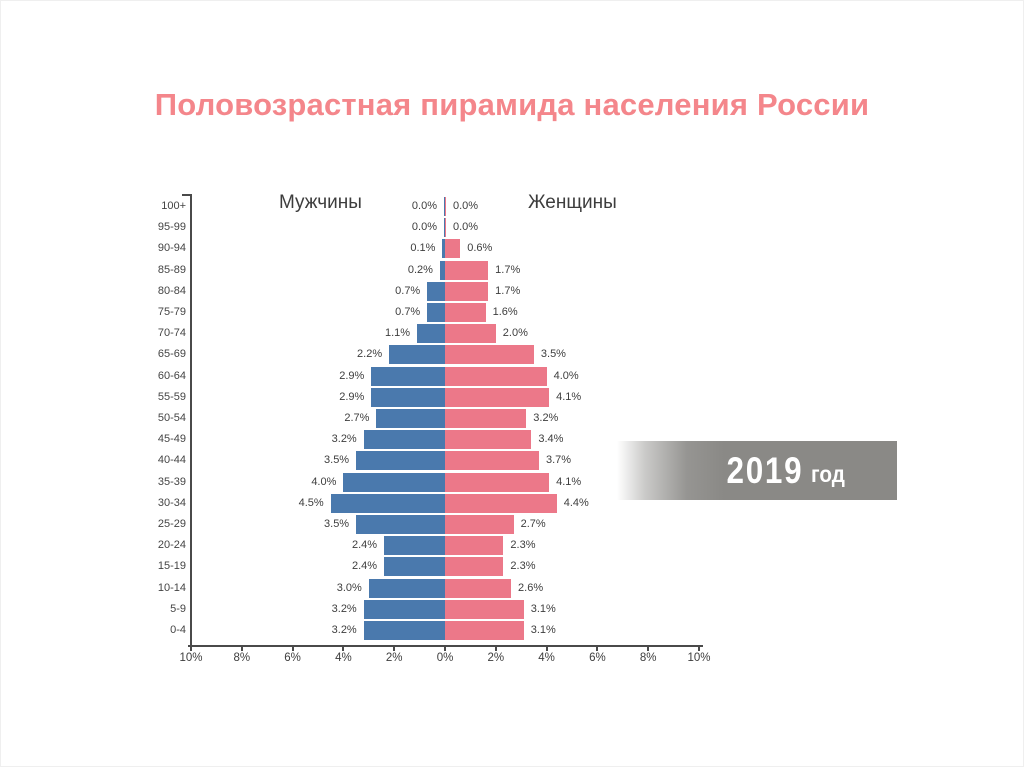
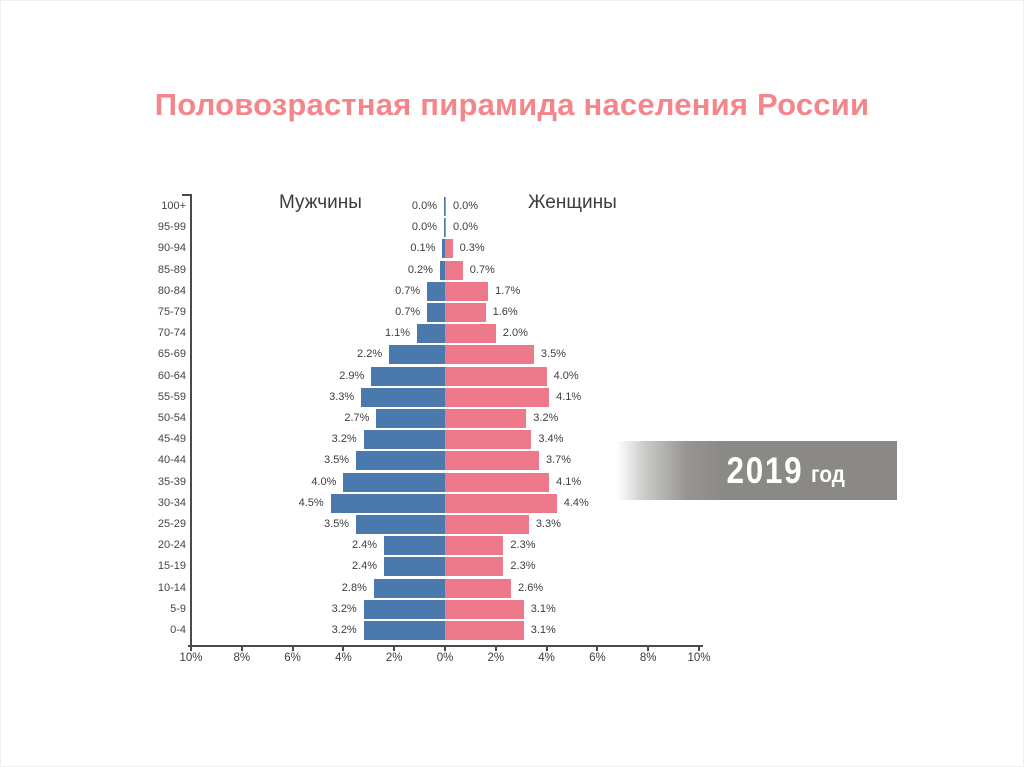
Женщины/90-94: 0.6% -> 0.3%
Женщины/85-89: 1.7% -> 0.7%
Мужчины/55-59: 2.9% -> 3.3%
Женщины/25-29: 2.7% -> 3.3%
Мужчины/10-14: 3.0% -> 2.8%
